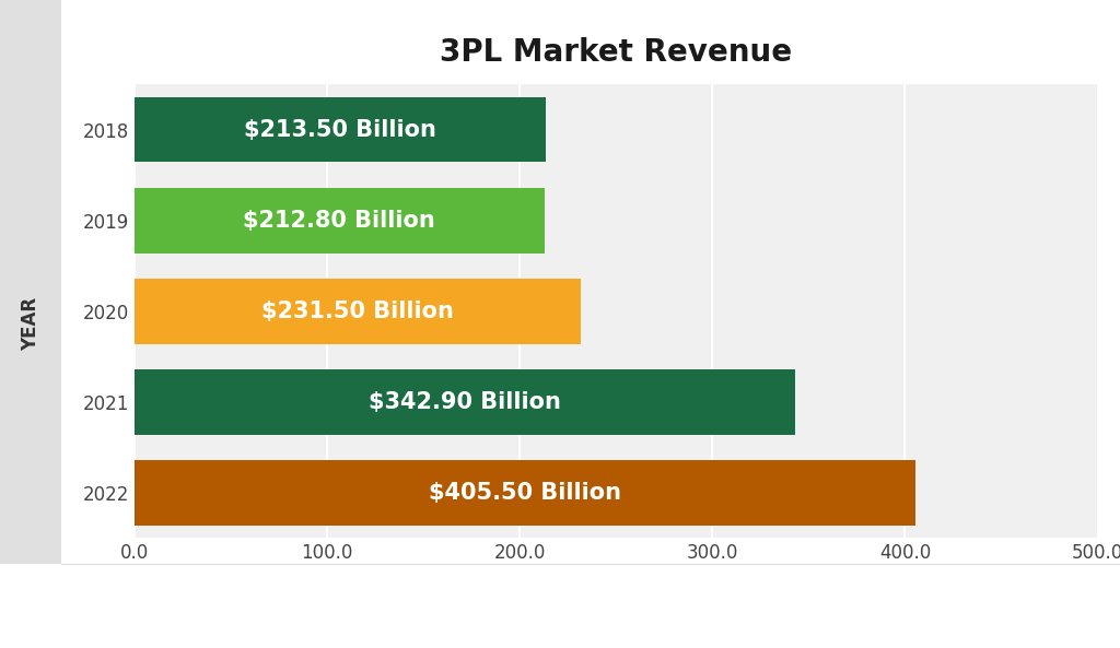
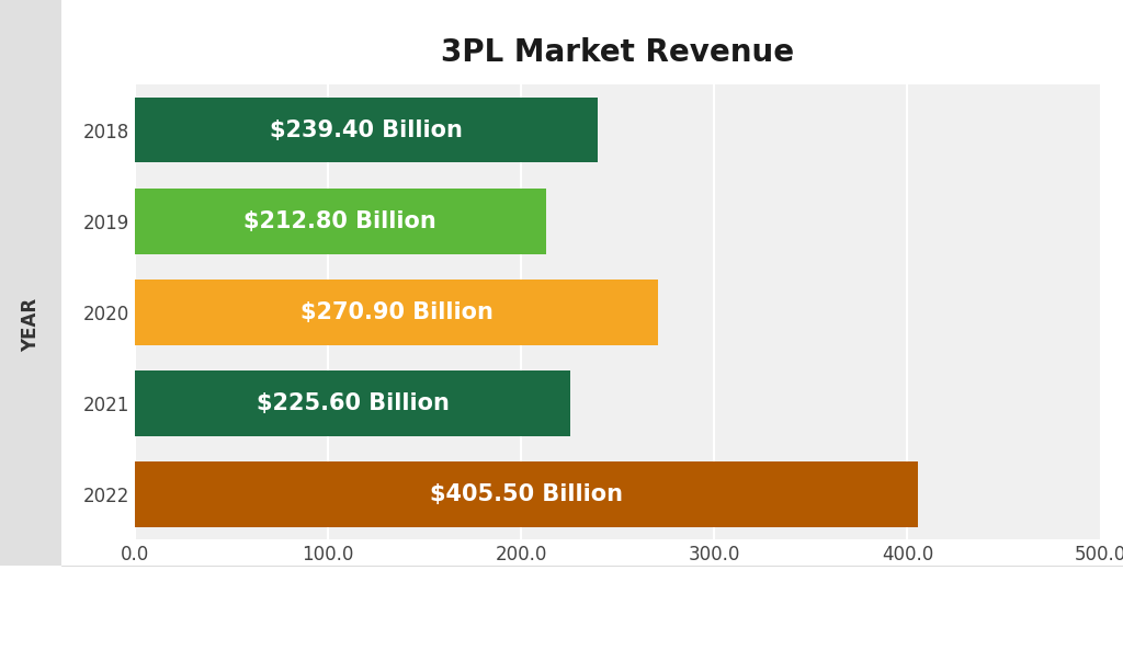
2018: $213.50 -> $239.40
2020: $231.50 -> $270.90
2021: $342.90 -> $225.60
